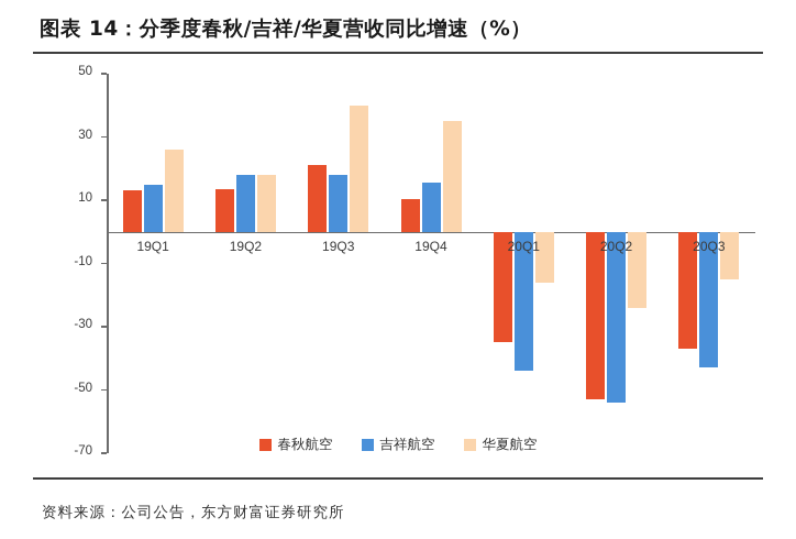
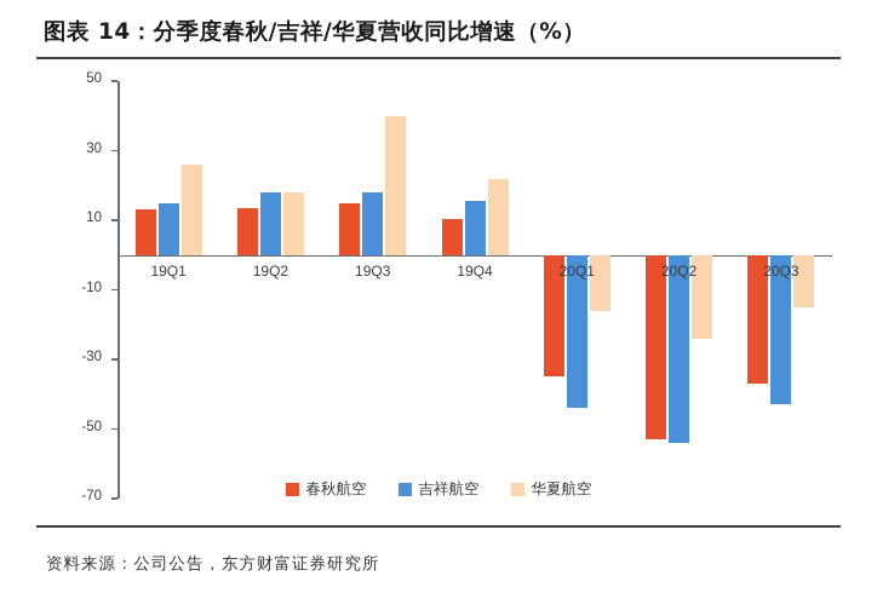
春秋航空/19Q3: 21 -> 15
华夏航空/19Q4: 35 -> 22
